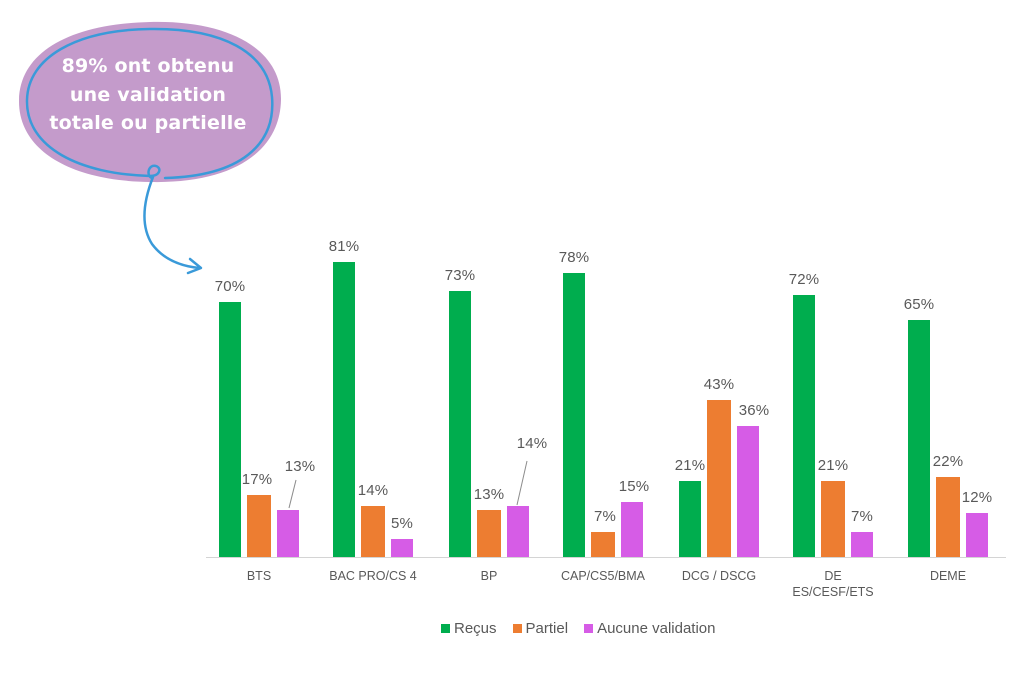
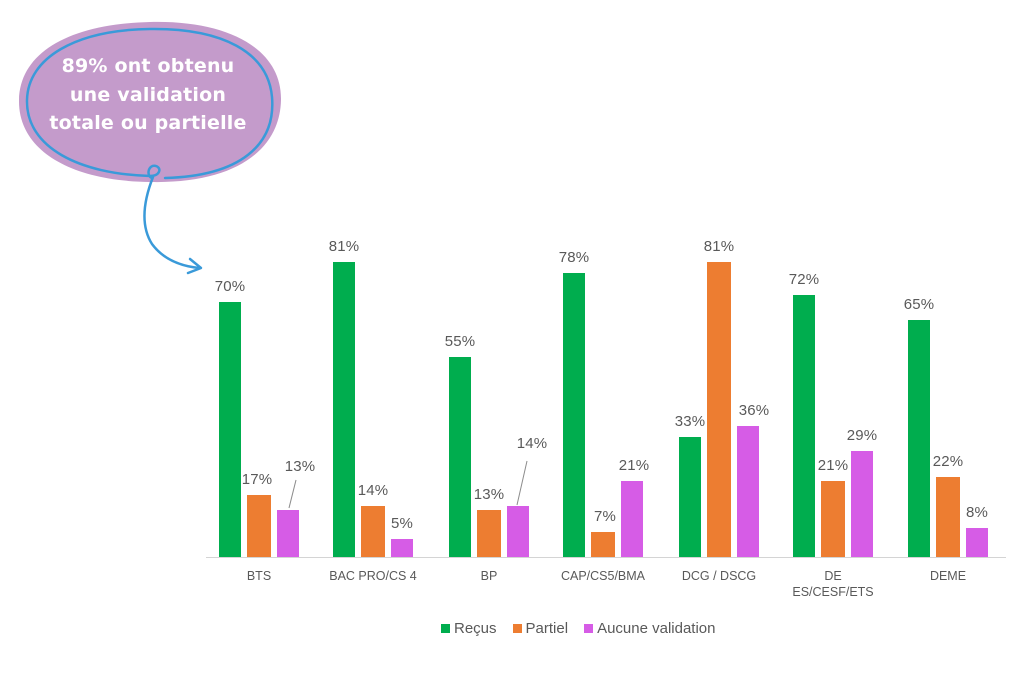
Reçus/BP: 73% -> 55%
Aucune validation/CAP/CS5/BMA: 15% -> 21%
Reçus/DCG / DSCG: 21% -> 33%
Partiel/DCG / DSCG: 43% -> 81%
Aucune validation/DE ES/CESF/ETS: 7% -> 29%
Aucune validation/DEME: 12% -> 8%
